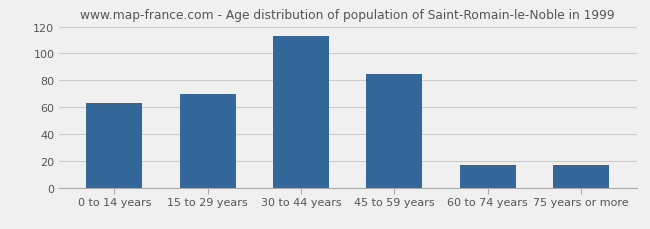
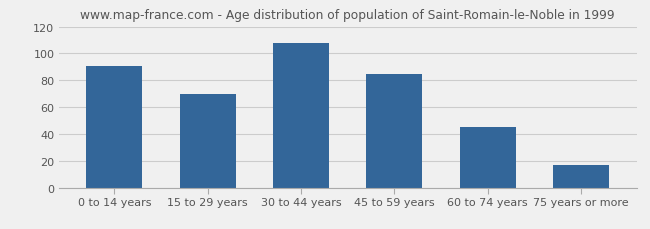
0 to 14 years: 63 -> 91
30 to 44 years: 113 -> 108
60 to 74 years: 17 -> 45
